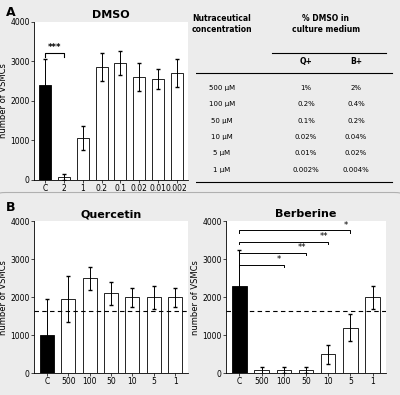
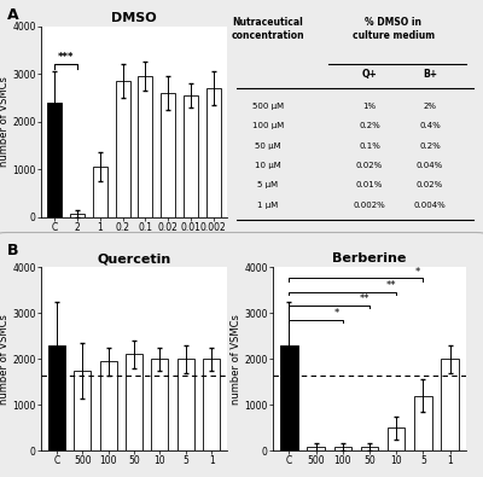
Quercetin/C: 1000 -> 2300
Quercetin/500: 1950 -> 1750
Quercetin/100: 2500 -> 1950
